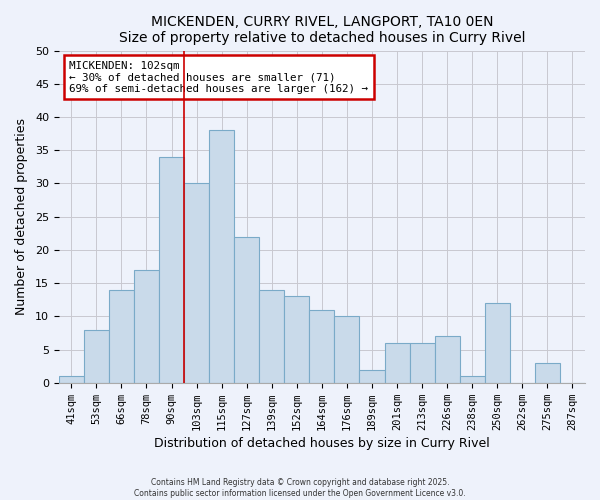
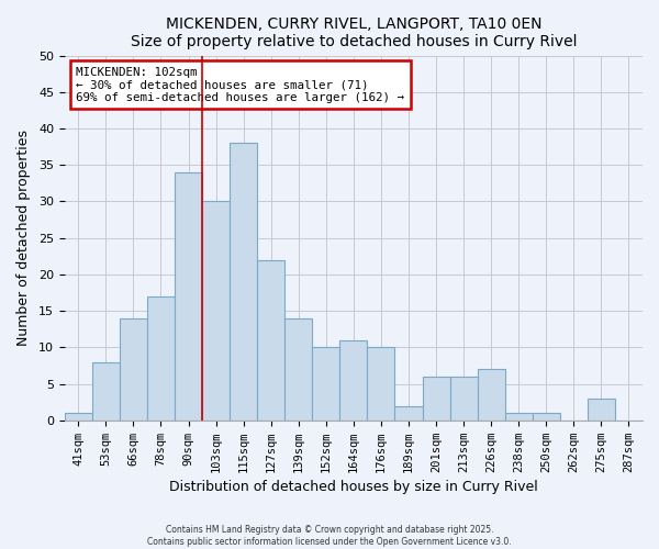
152sqm: 13 -> 10
250sqm: 12 -> 1
